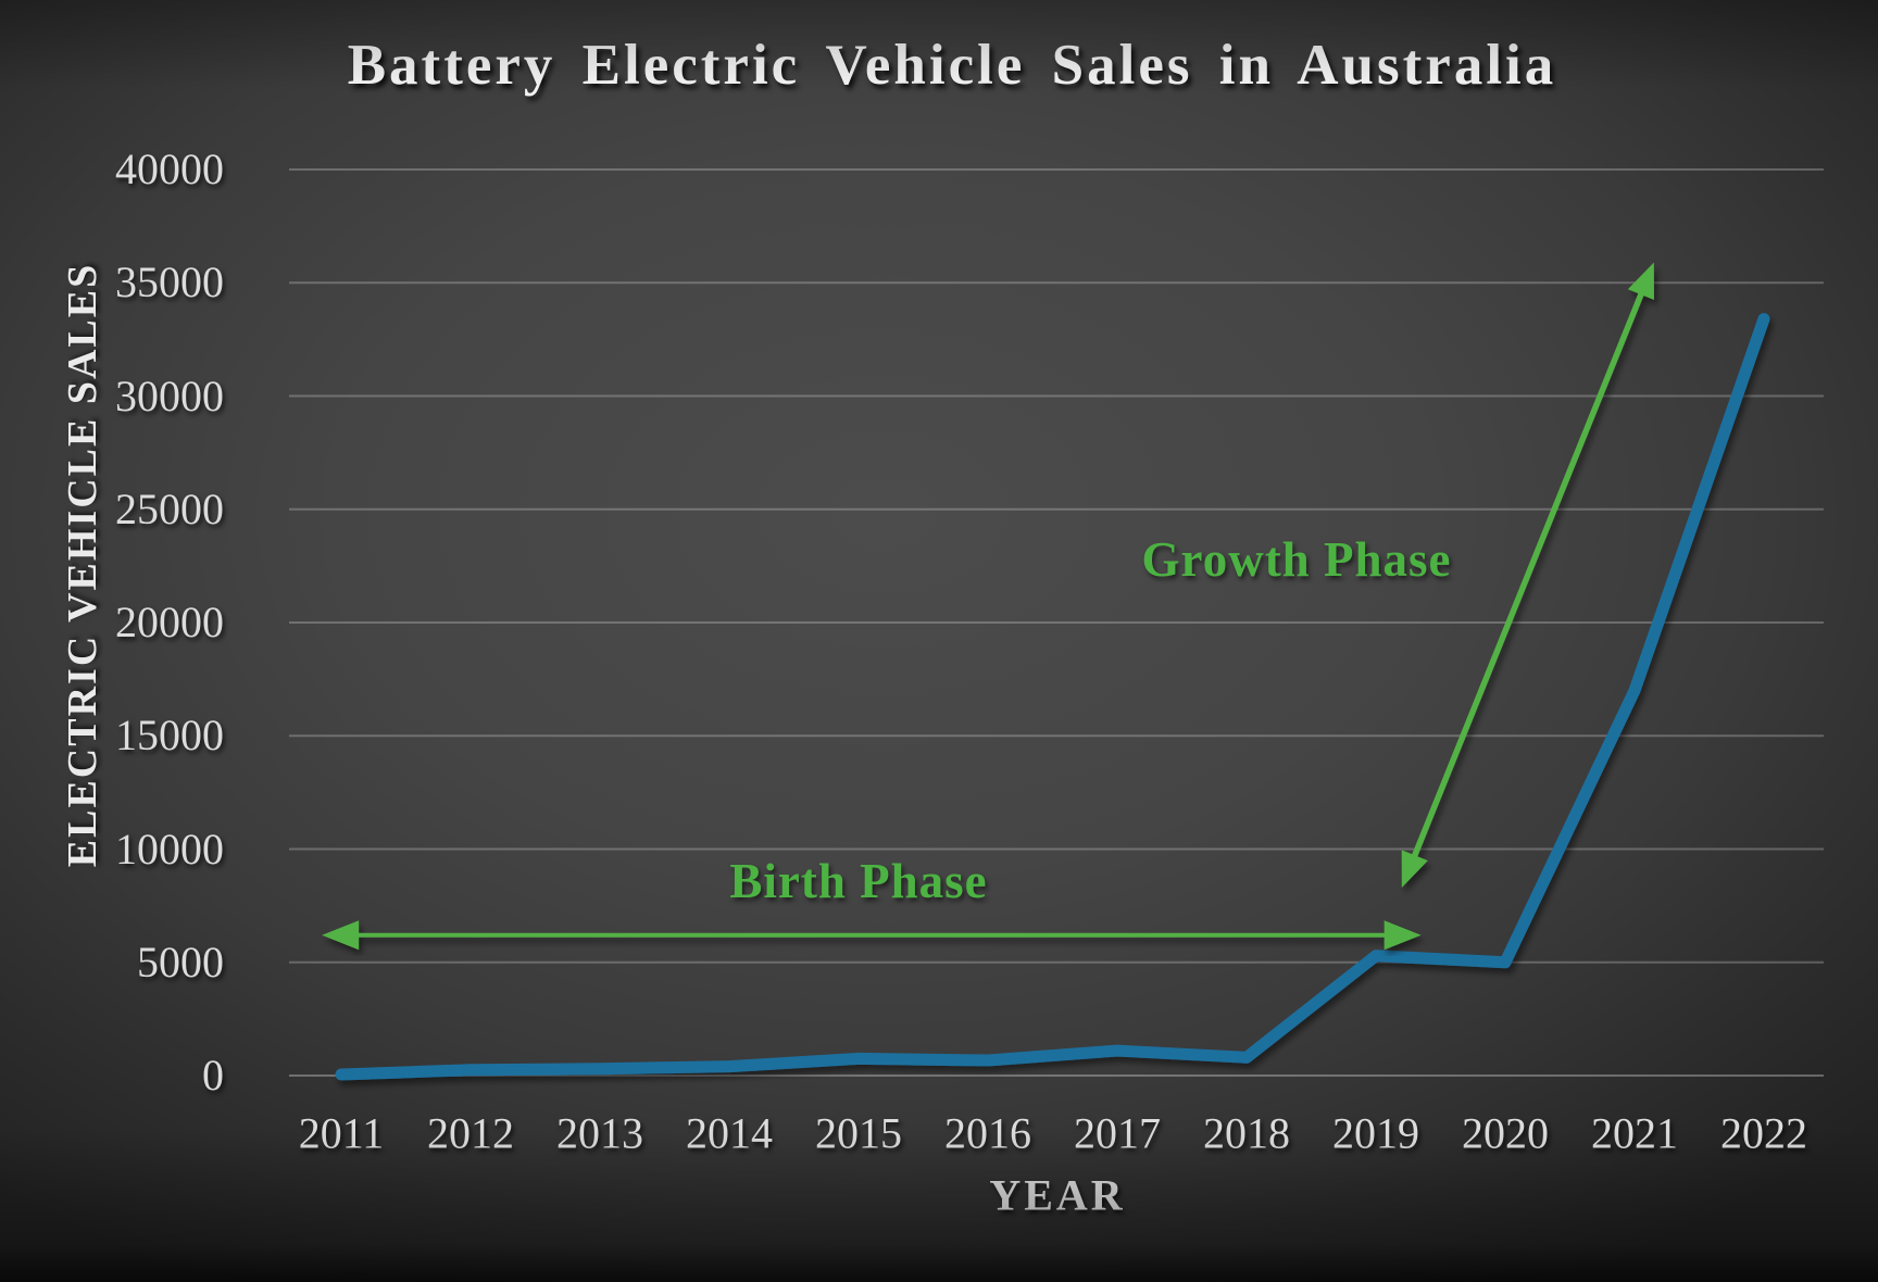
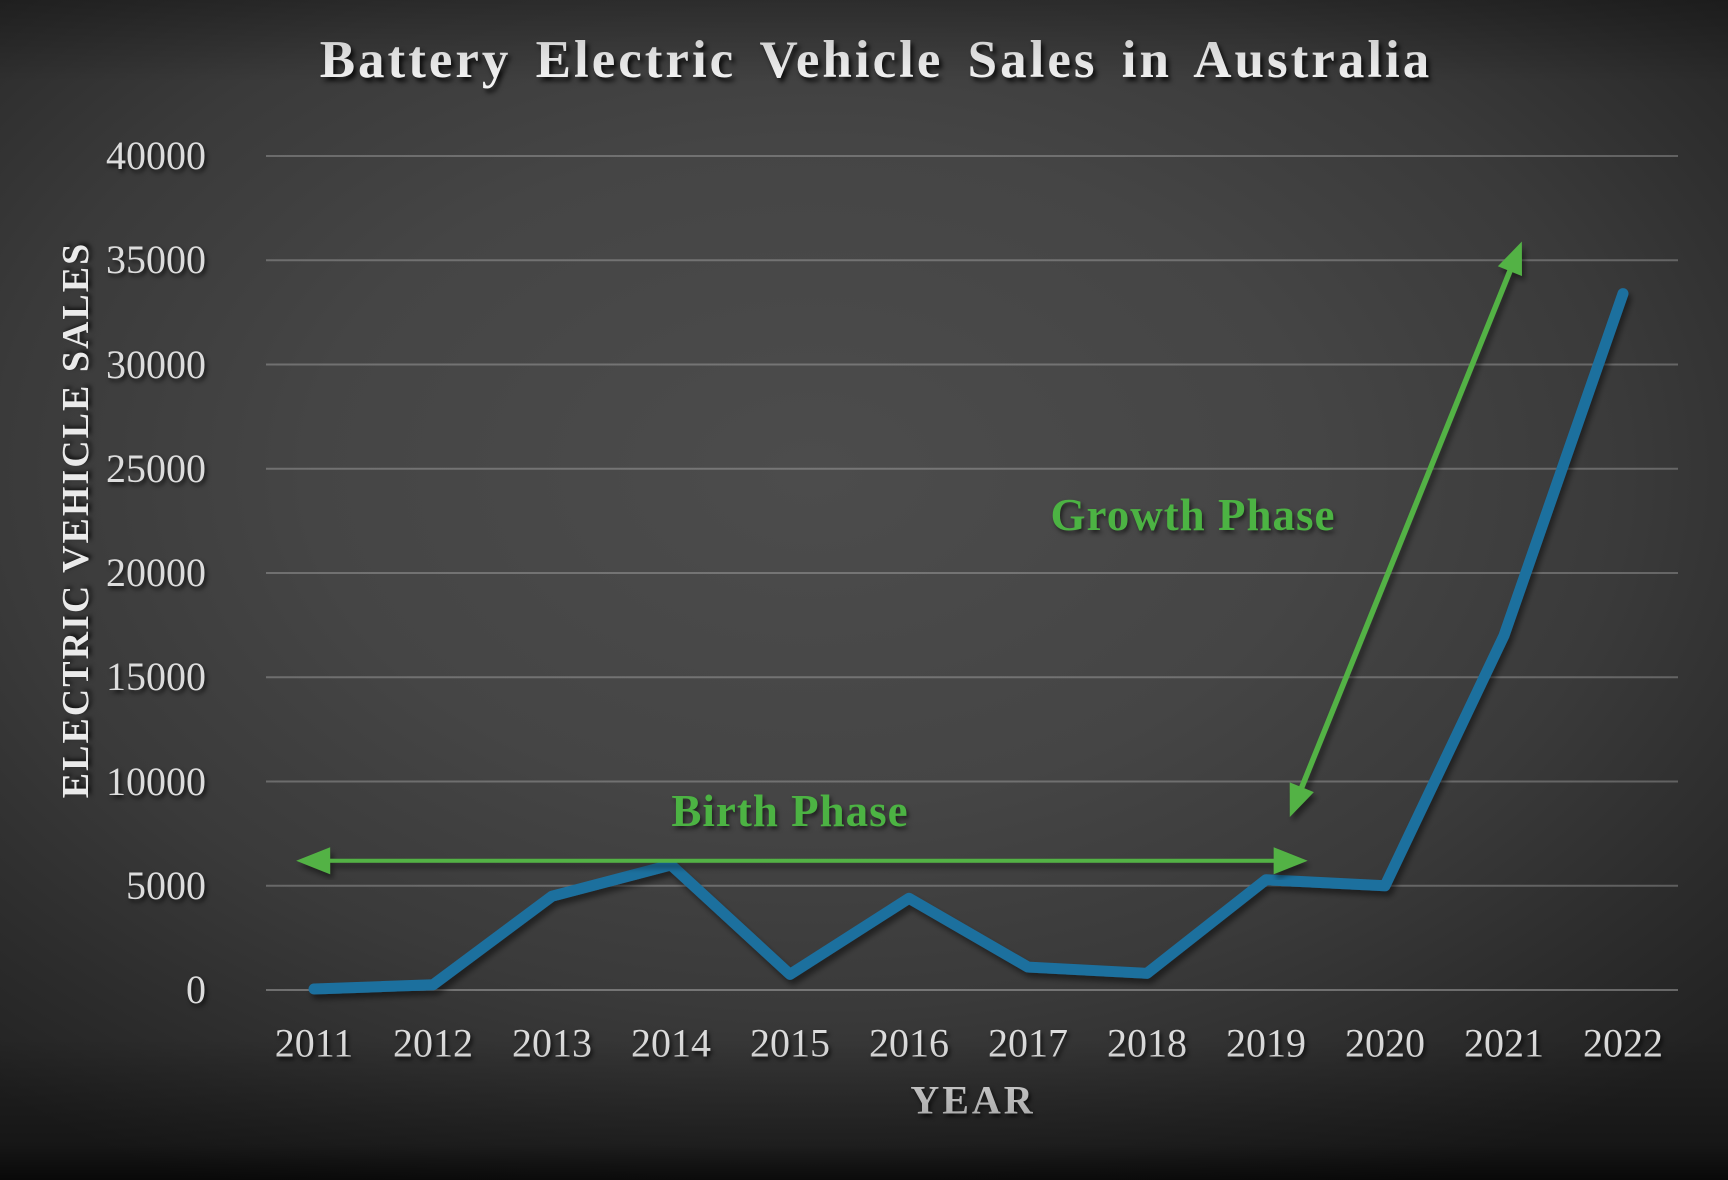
2013: 300 -> 4500
2014: 400 -> 6000
2016: 700 -> 4400
